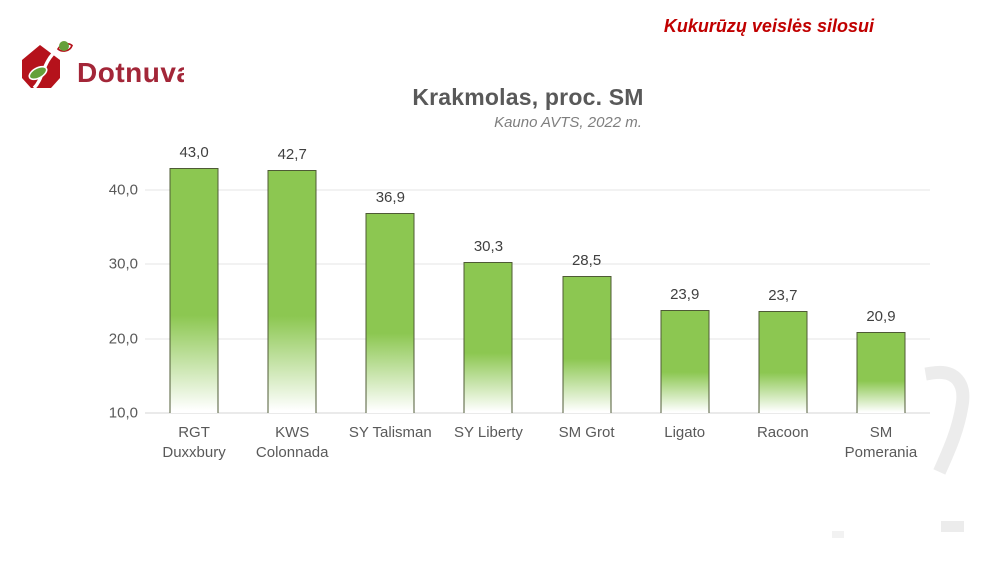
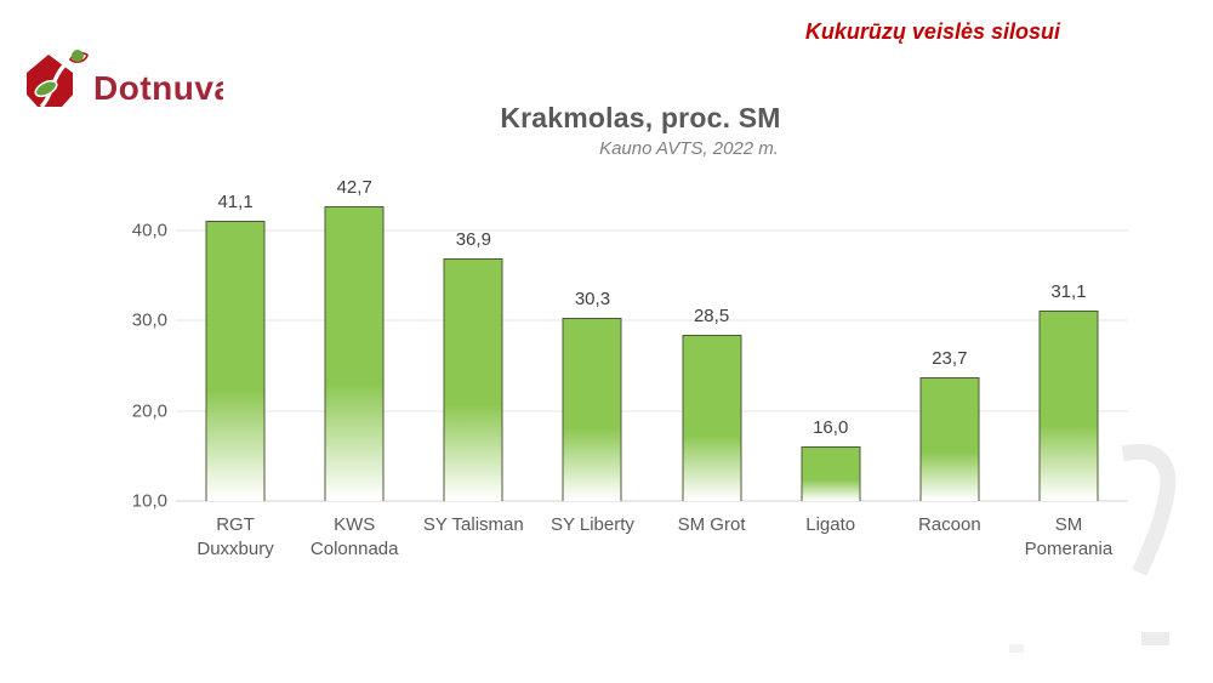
RGT Duxxbury: 43,0 -> 41,1
Ligato: 23,9 -> 16,0
SM Pomerania: 20,9 -> 31,1
